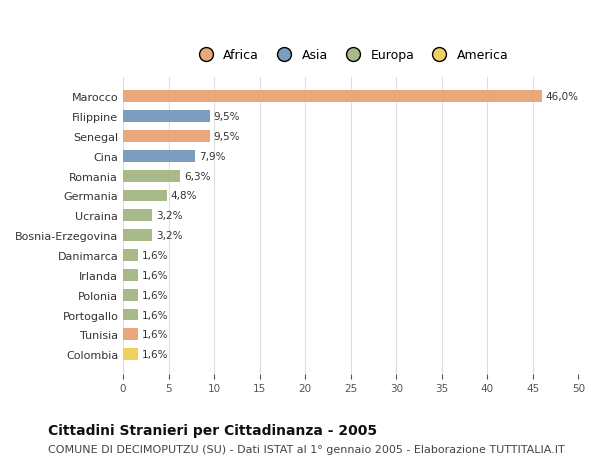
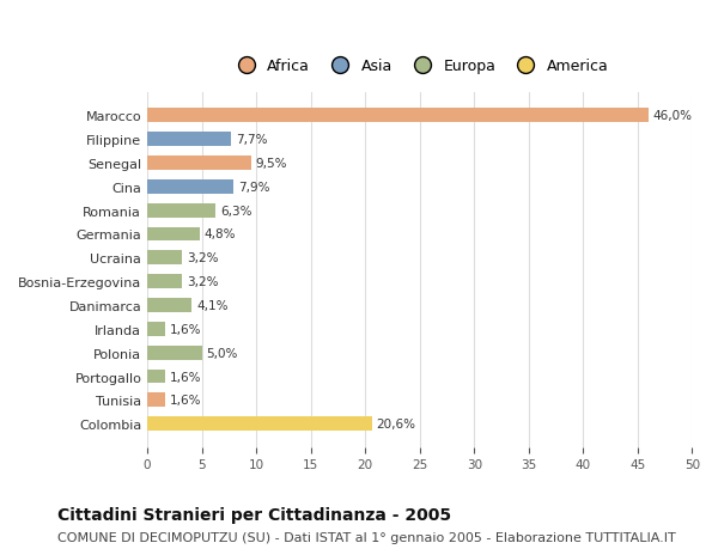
Filippine: 9,5% -> 7,7%
Danimarca: 1,6% -> 4,1%
Polonia: 1,6% -> 5,0%
Colombia: 1,6% -> 20,6%
